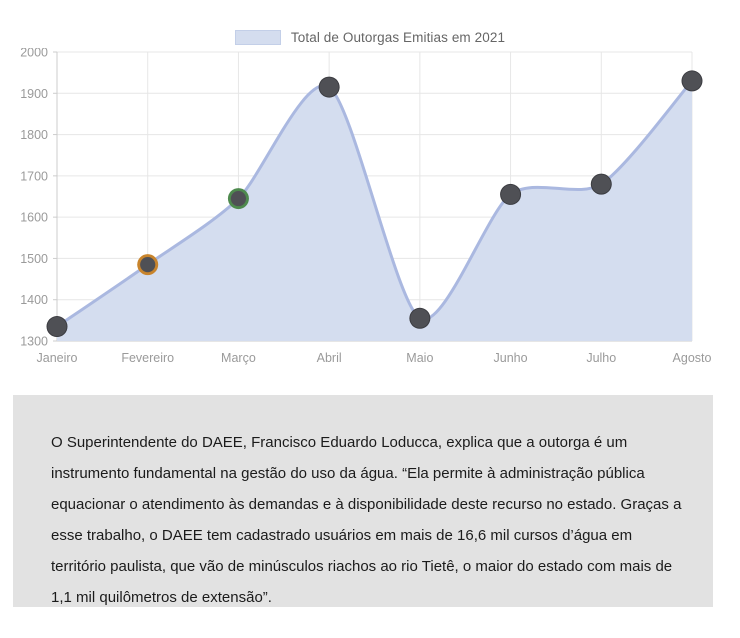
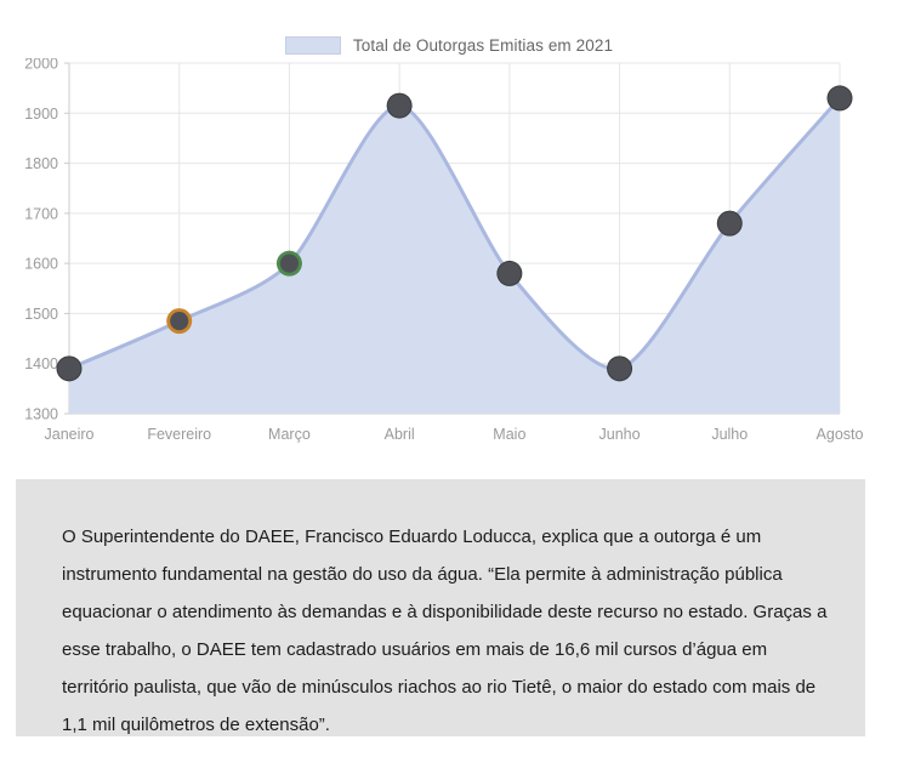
Janeiro: 1340 -> 1390
Março: 1640 -> 1600
Maio: 1360 -> 1580
Junho: 1660 -> 1390
